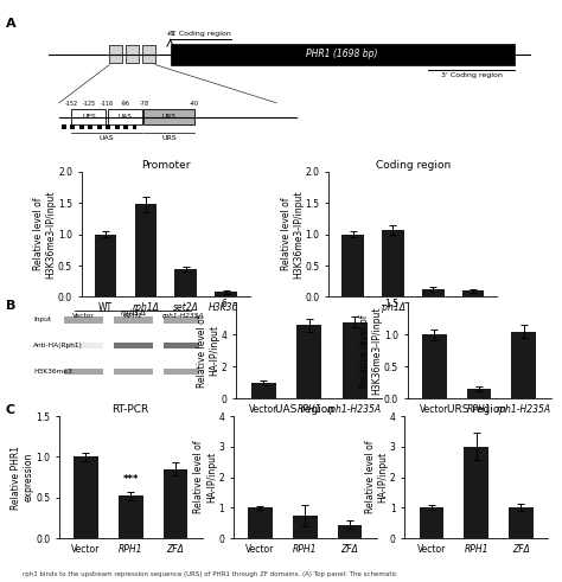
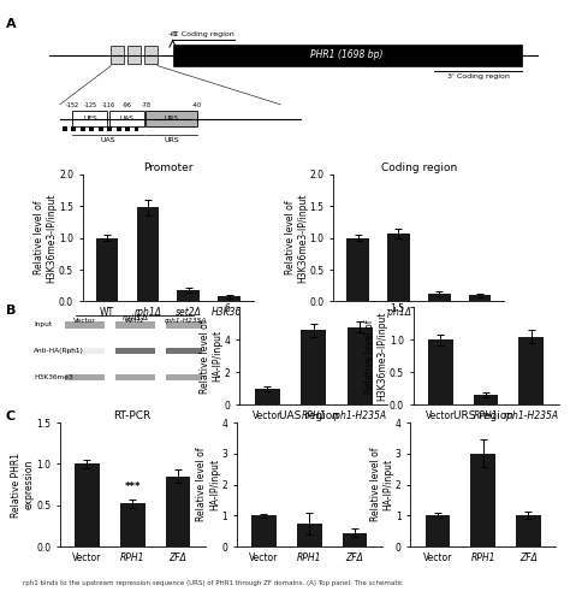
Promoter/set2Δ: 0.44 -> 0.18
